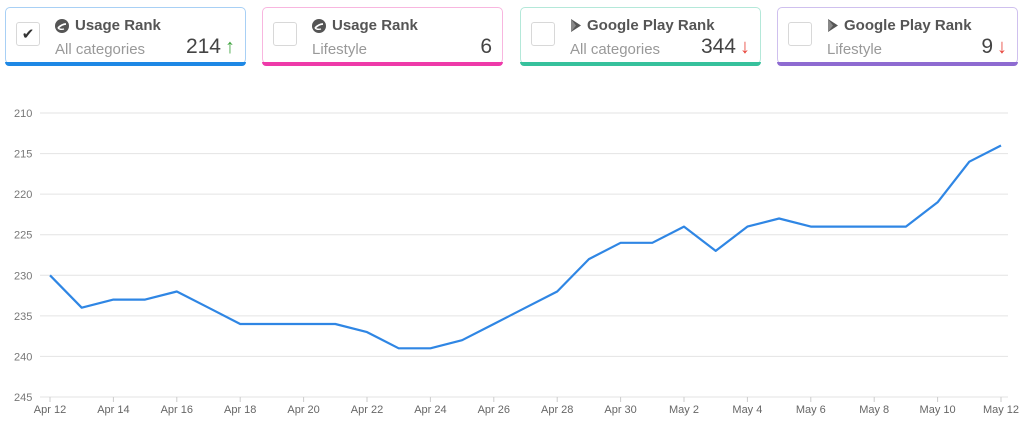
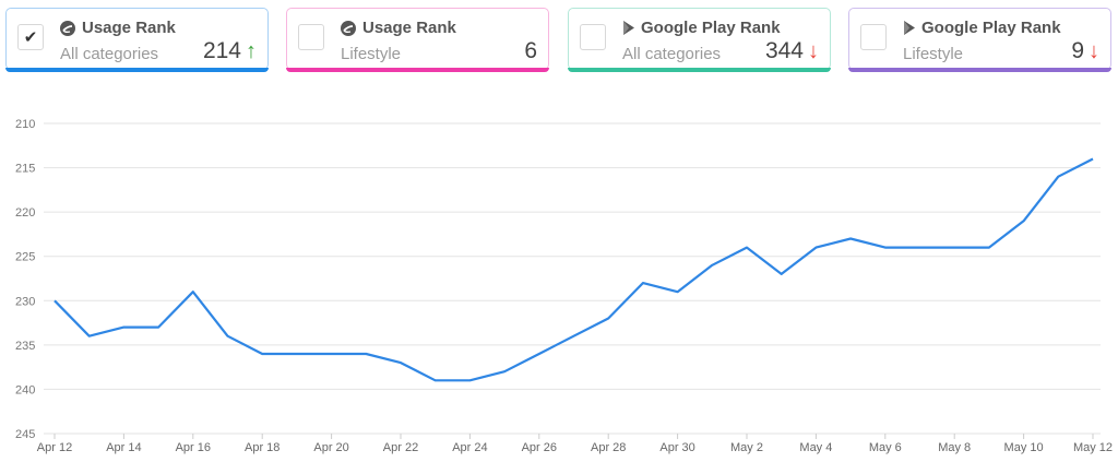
Apr 16: 232 -> 229
Apr 30: 226 -> 229
